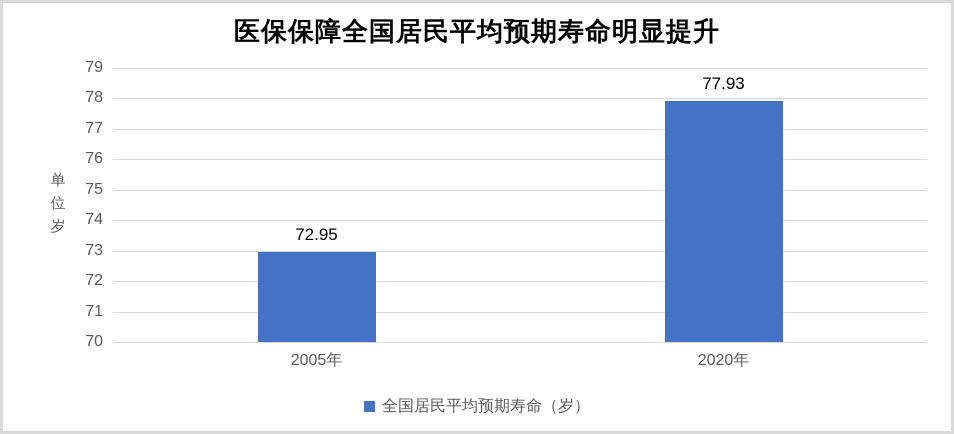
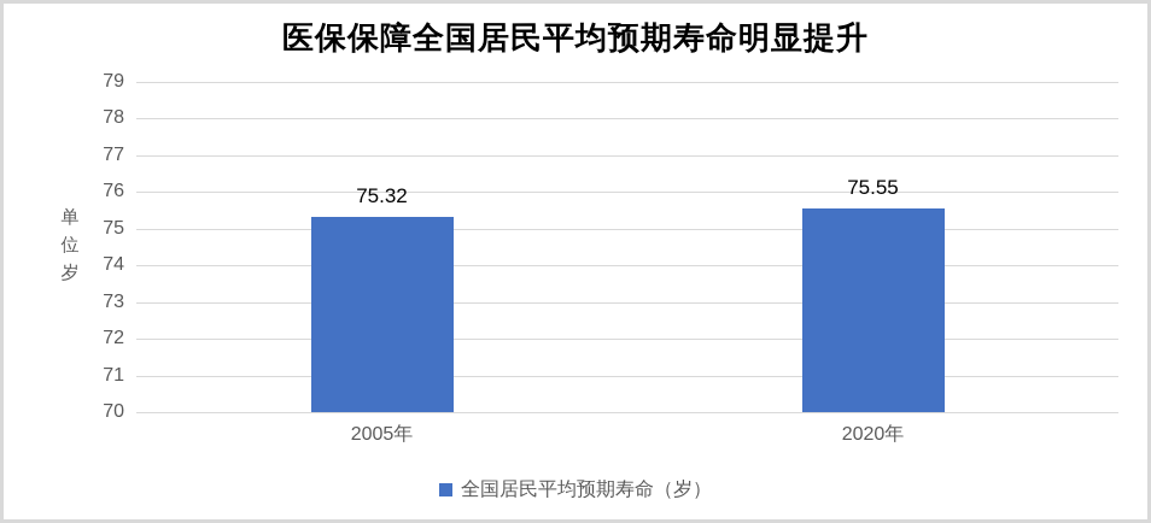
2005年: 72.95 -> 75.32
2020年: 77.93 -> 75.55
